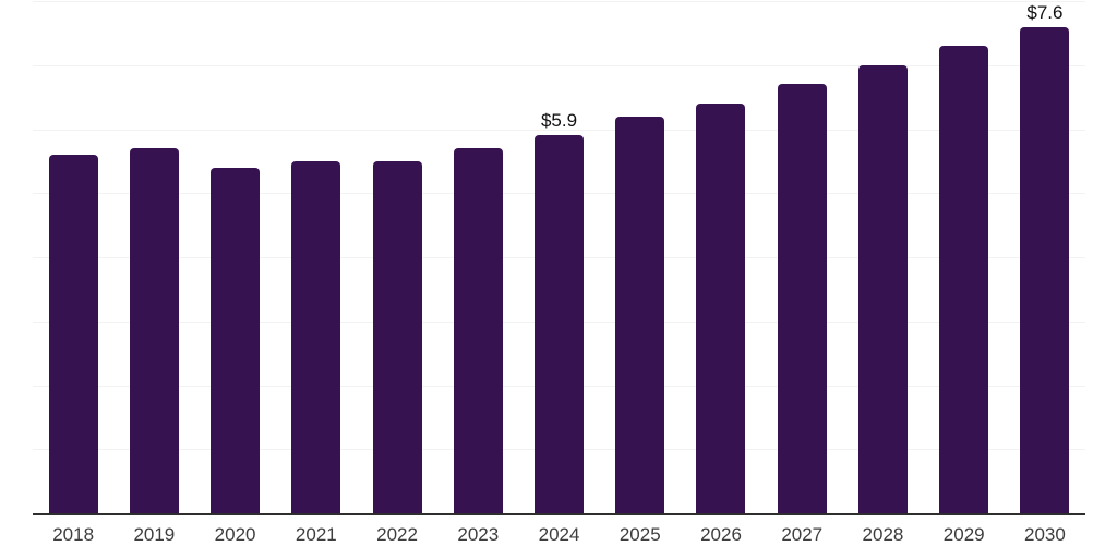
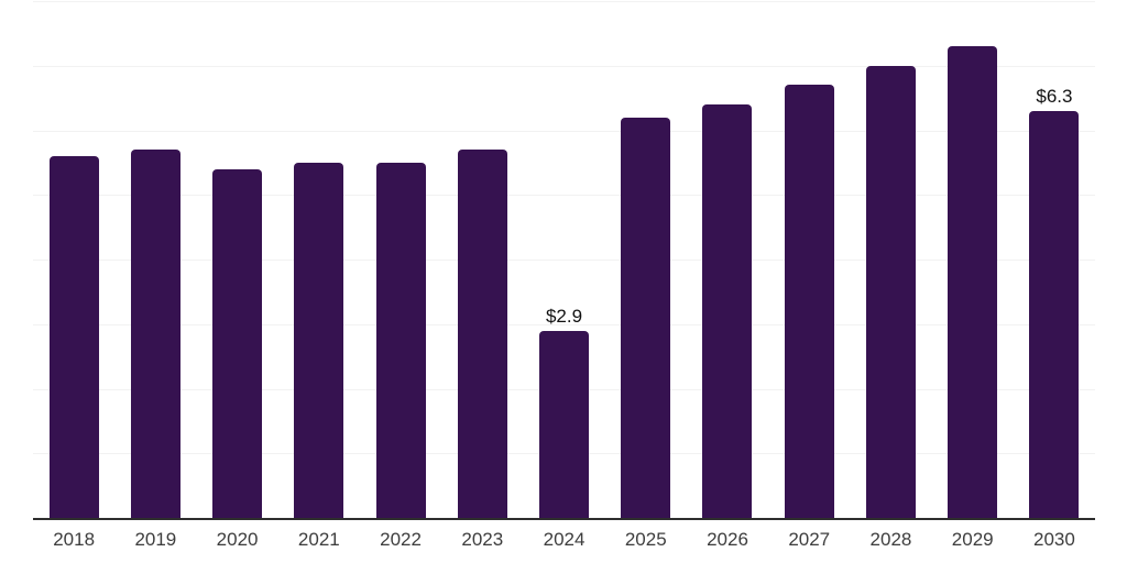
2024: $5.9 -> $2.9
2030: $7.6 -> $6.3
